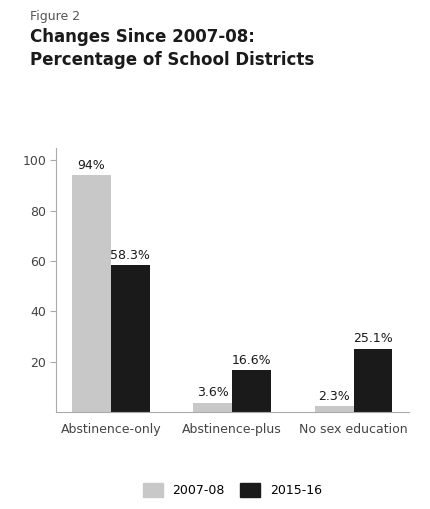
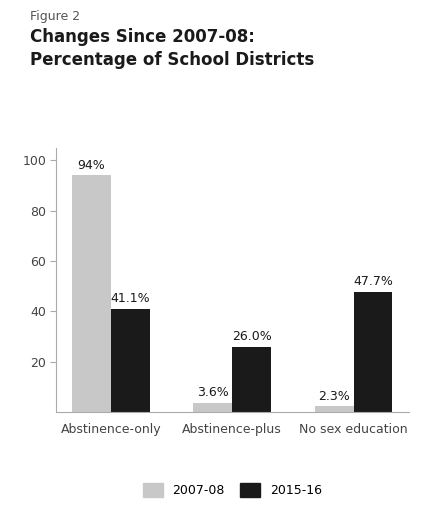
2015-16/Abstinence-only: 58.3% -> 41.1%
2015-16/Abstinence-plus: 16.6% -> 26.0%
2015-16/No sex education: 25.1% -> 47.7%
